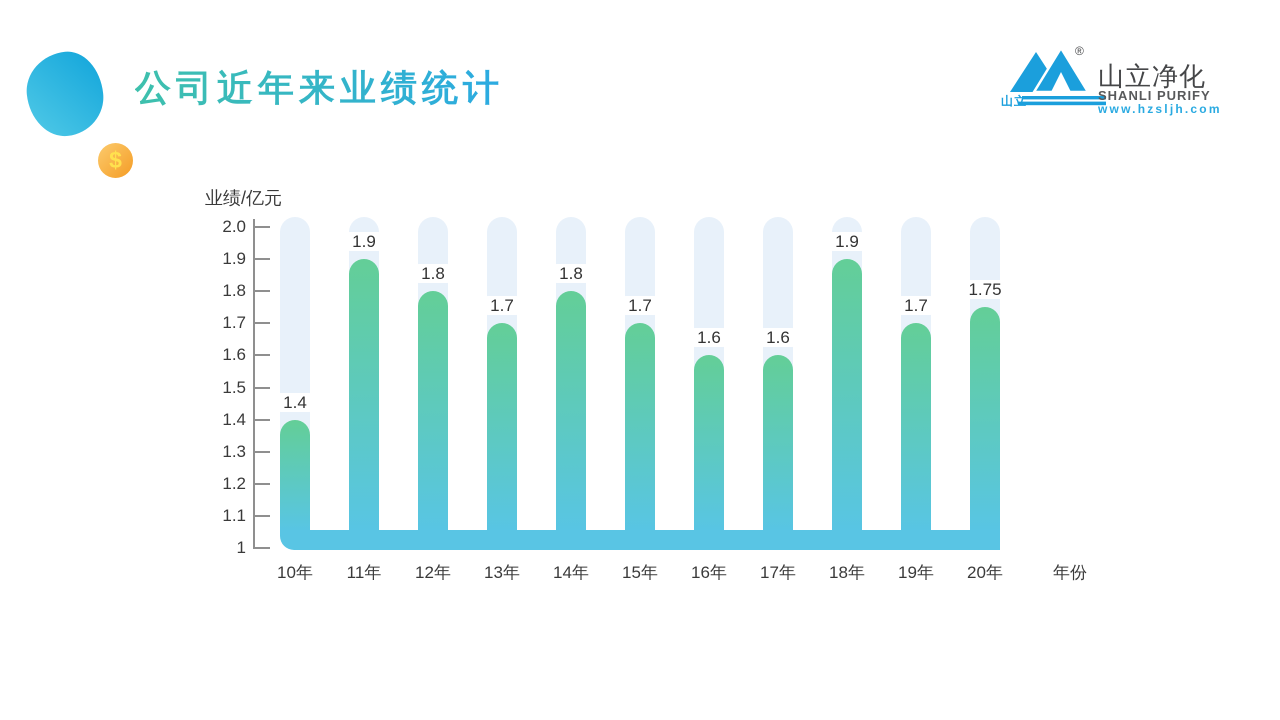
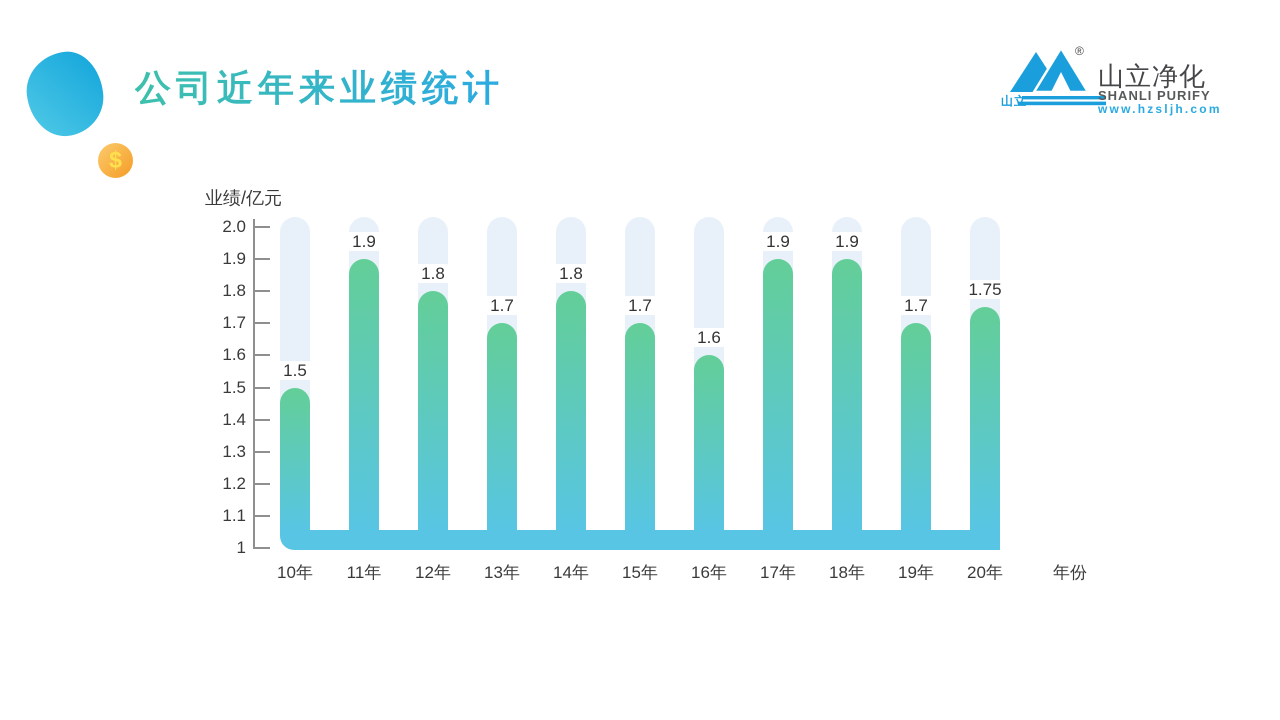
10年: 1.4 -> 1.5
17年: 1.6 -> 1.9
